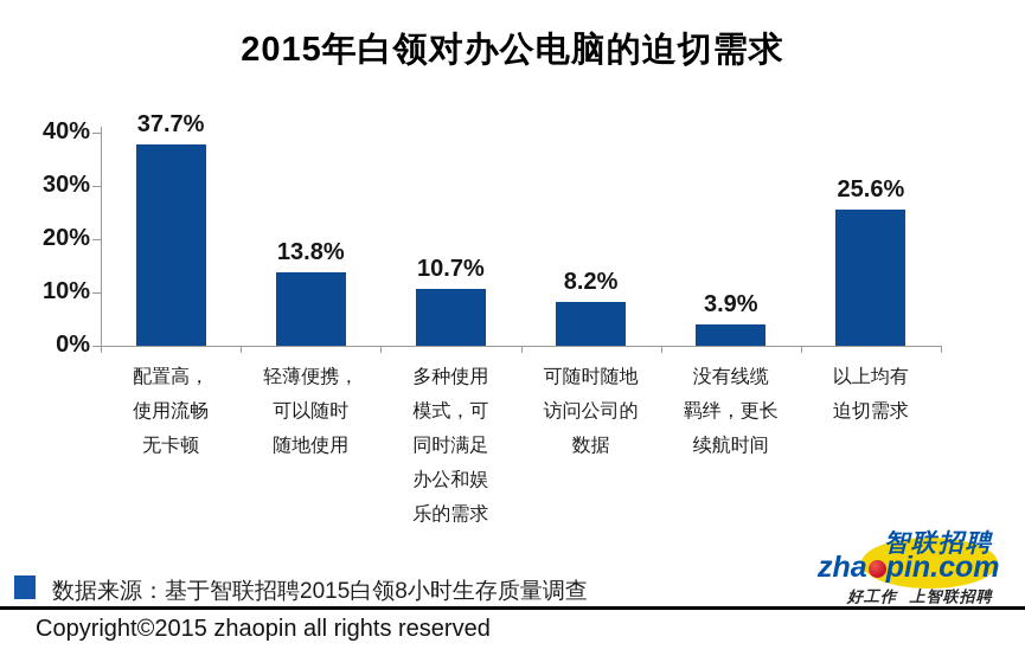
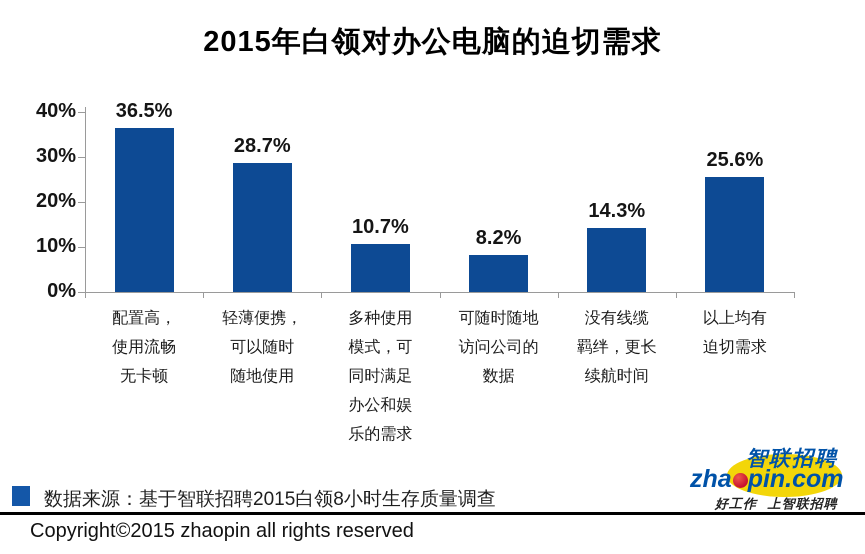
配置高，使用流畅无卡顿: 37.7% -> 36.5%
轻薄便携，可以随时随地使用: 13.8% -> 28.7%
没有线缆羁绊，更长续航时间: 3.9% -> 14.3%
